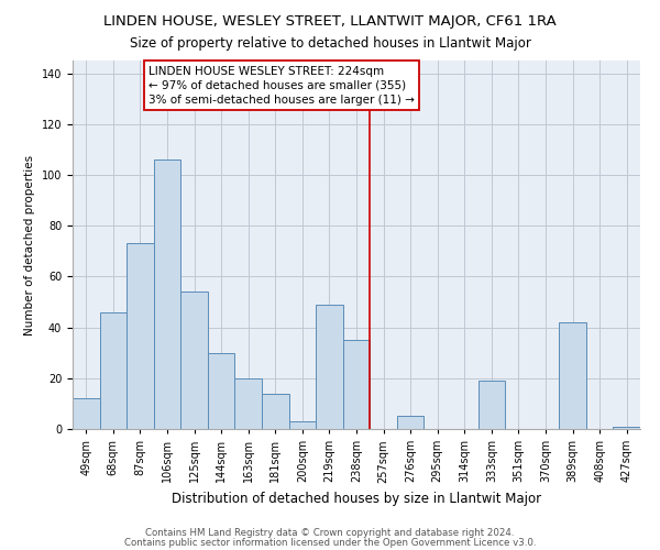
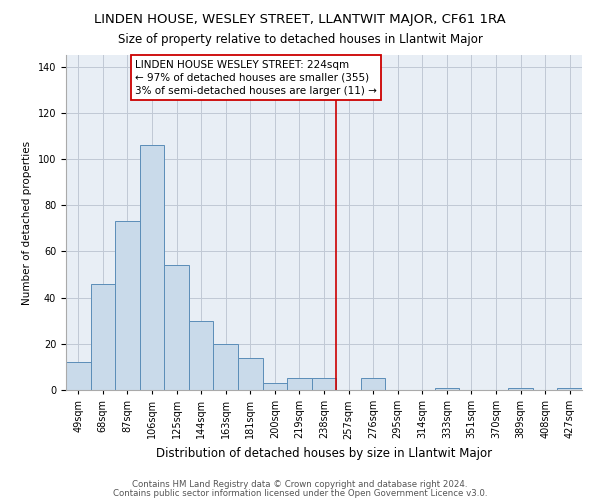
219sqm: 49 -> 5
238sqm: 35 -> 5
333sqm: 19 -> 1
389sqm: 42 -> 1
